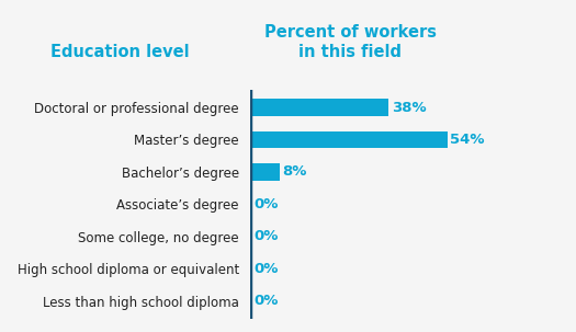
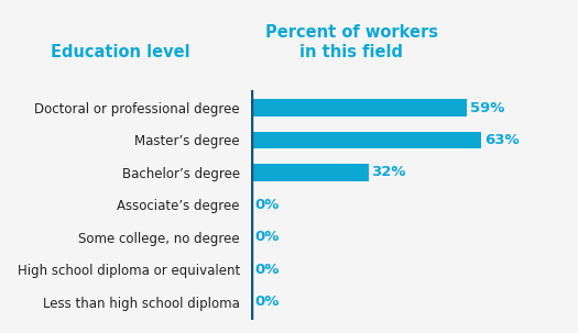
Doctoral or professional degree: 38% -> 59%
Master’s degree: 54% -> 63%
Bachelor’s degree: 8% -> 32%
